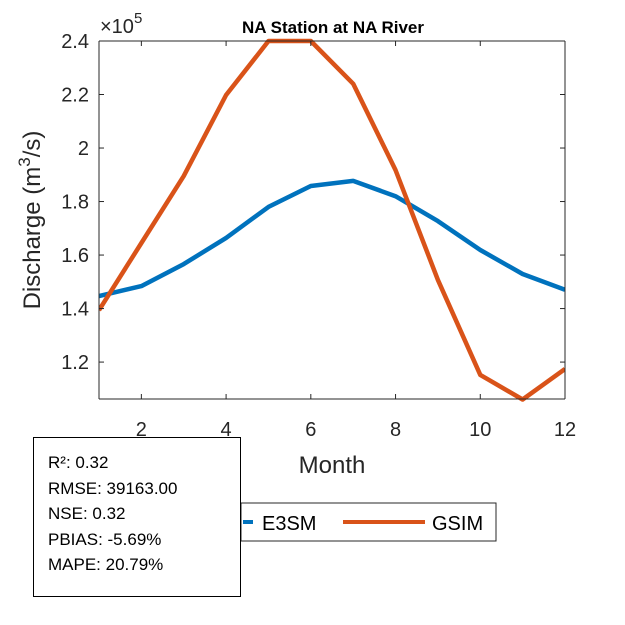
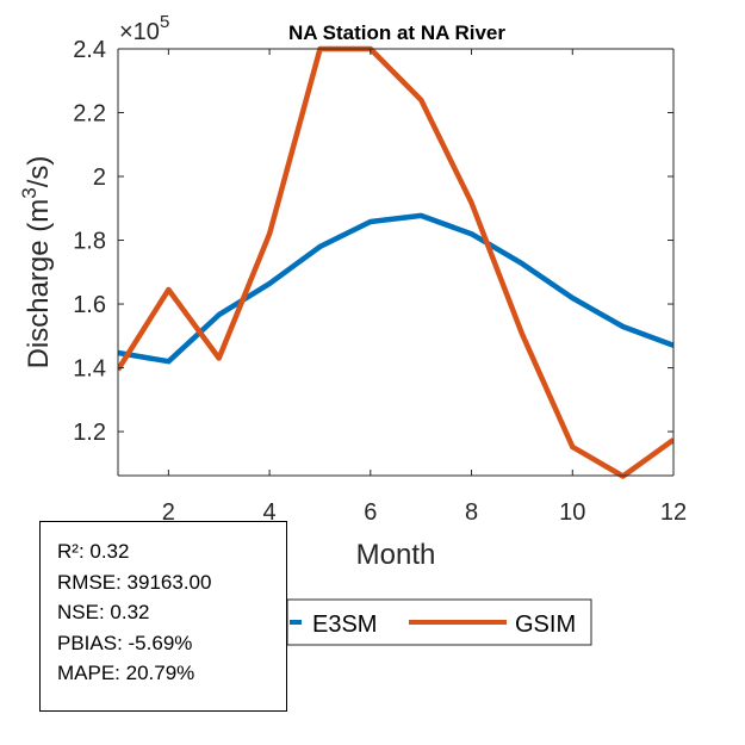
E3SM/2: 1.48 -> 1.42
GSIM/3: 1.90 -> 1.43
GSIM/4: 2.20 -> 1.82
